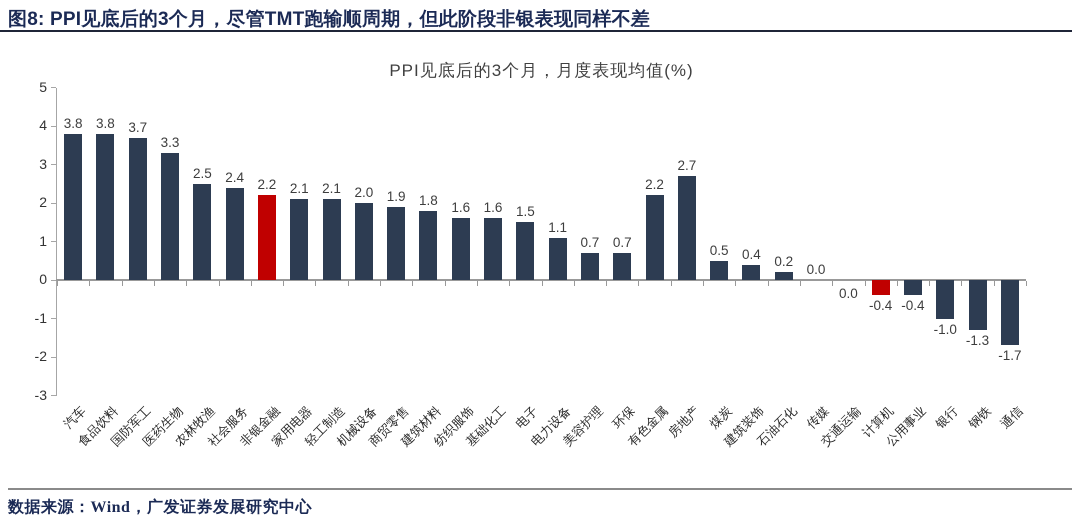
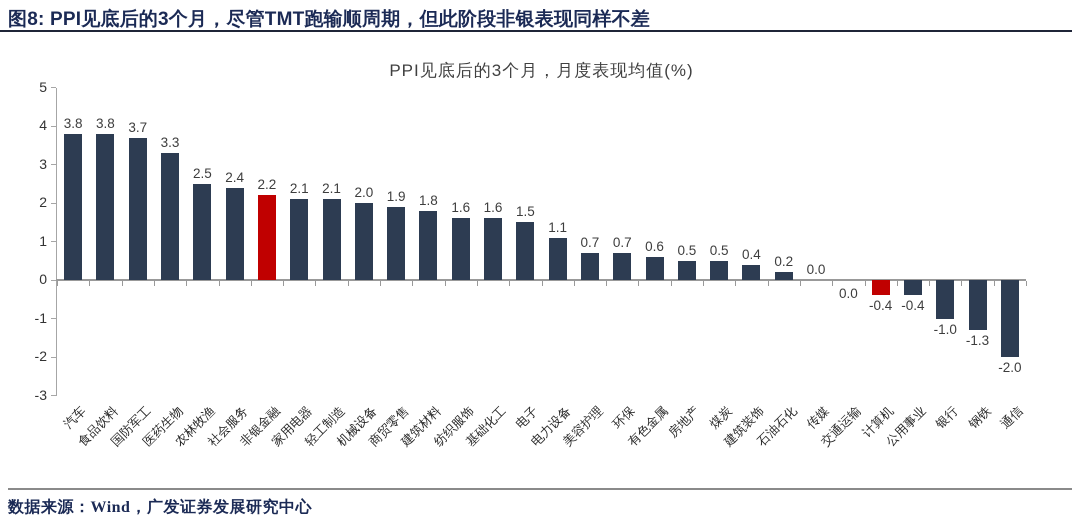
有色金属: 2.2 -> 0.6
房地产: 2.7 -> 0.5
通信: -1.7 -> -2.0
